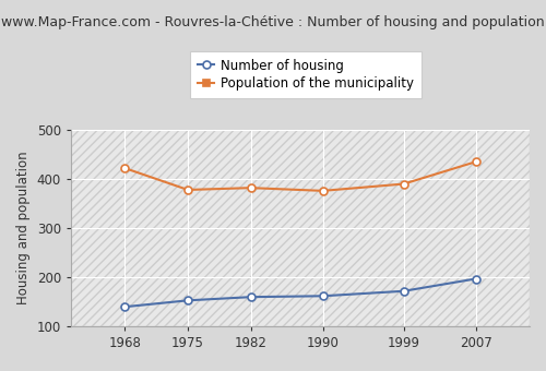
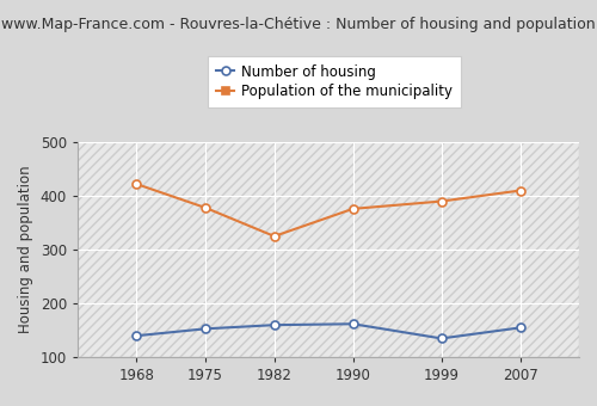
Population of the municipality/1982: 382 -> 325
Number of housing/1999: 172 -> 135
Number of housing/2007: 197 -> 155
Population of the municipality/2007: 435 -> 410
